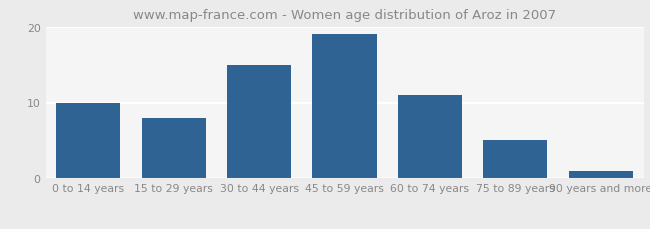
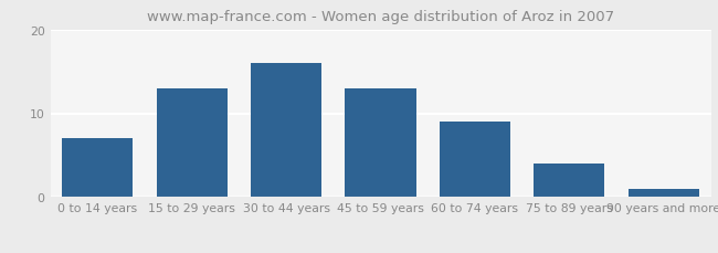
0 to 14 years: 10 -> 7
15 to 29 years: 8 -> 13
30 to 44 years: 15 -> 16
45 to 59 years: 19 -> 13
60 to 74 years: 11 -> 9
75 to 89 years: 5 -> 4
